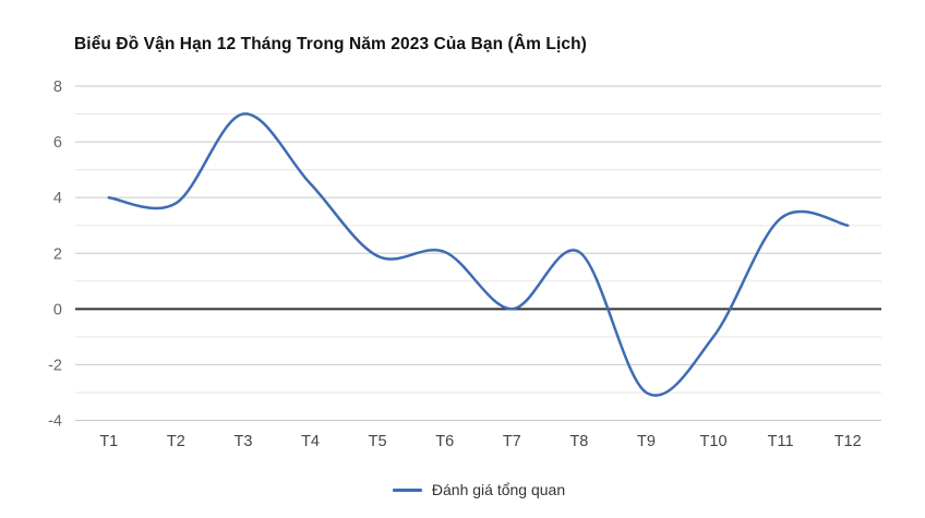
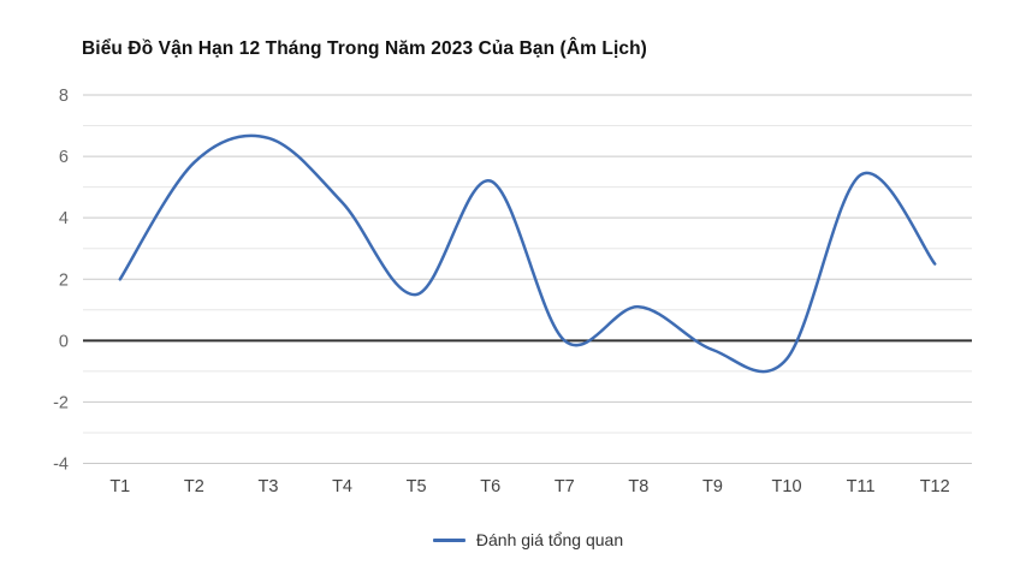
T1: 4.0 -> 2.0
T2: 3.8 -> 5.8
T3: 7.0 -> 6.6
T5: 1.9 -> 1.5
T6: 2.0 -> 5.2
T8: 2.0 -> 1.1
T9: -3.0 -> -0.3
T10: -1.0 -> -0.6
T11: 3.2 -> 5.4
T12: 3.0 -> 2.5
